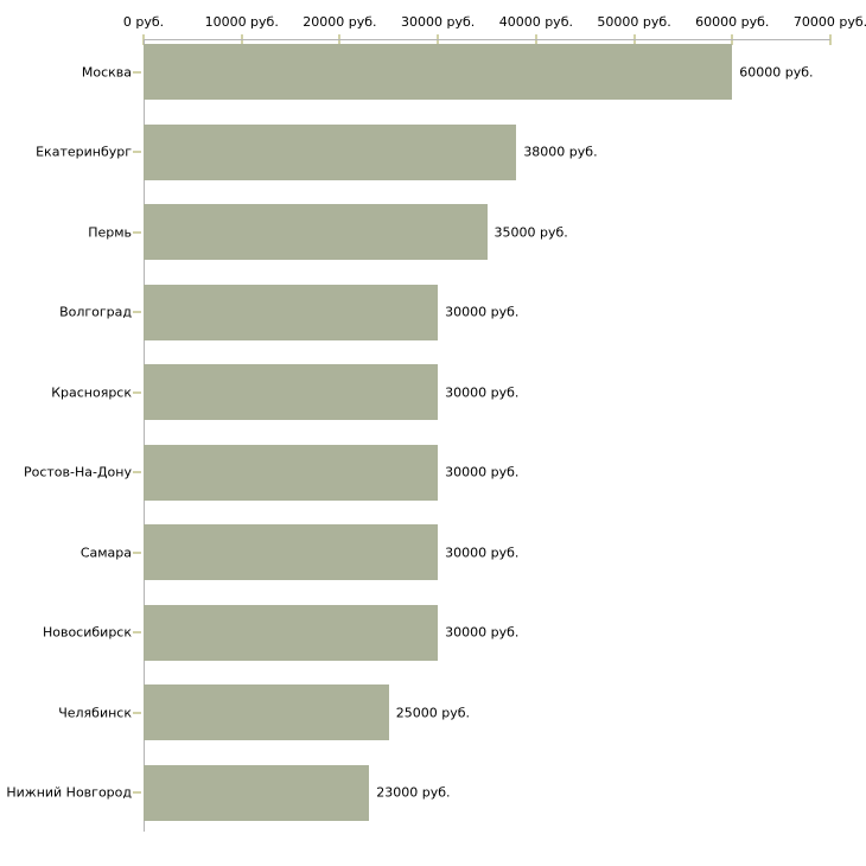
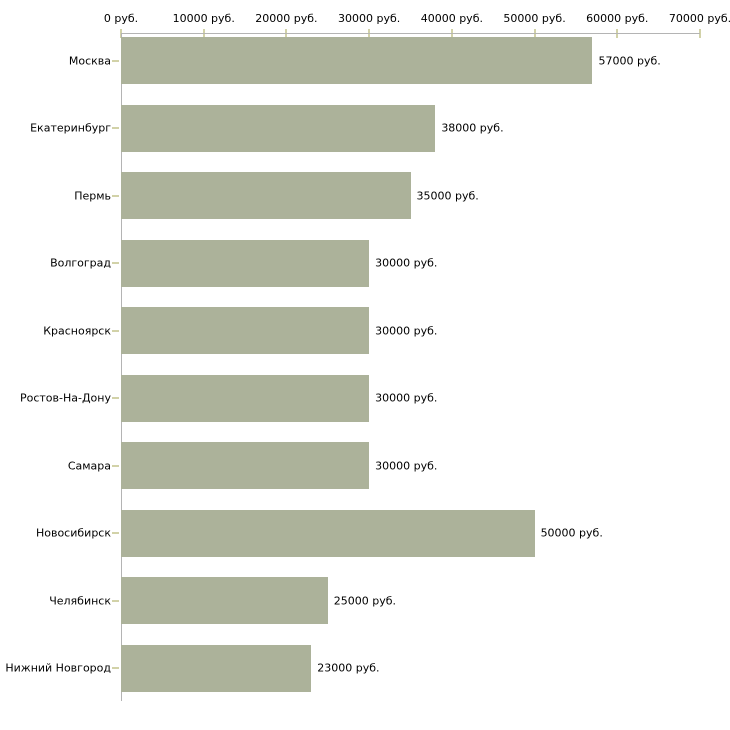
Москва: 60000 -> 57000
Новосибирск: 30000 -> 50000
